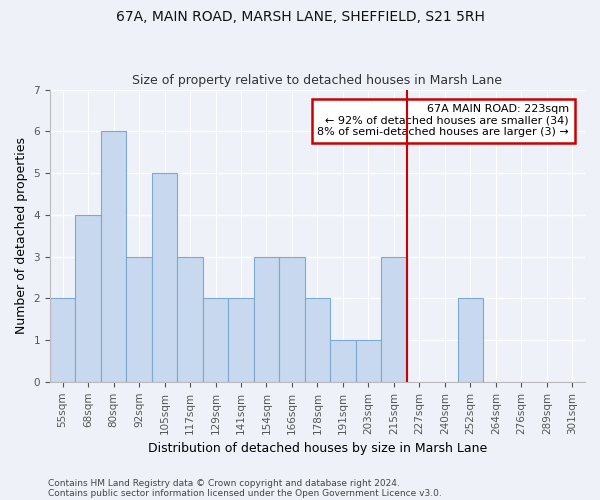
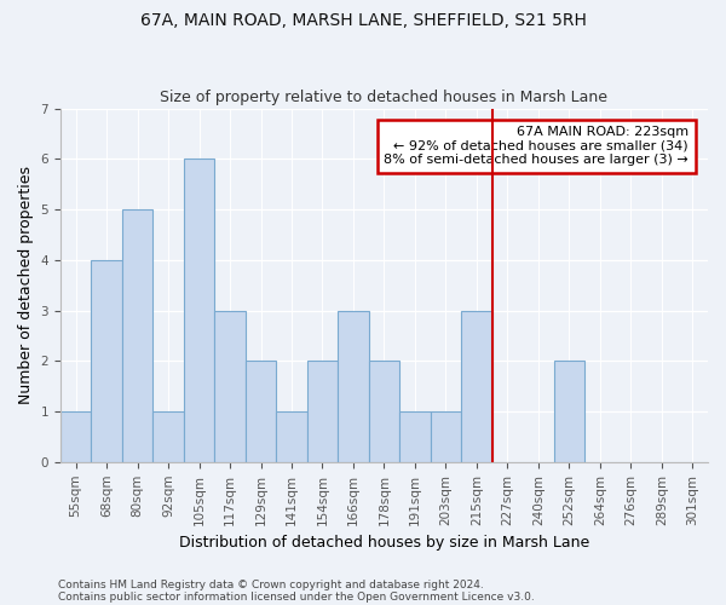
55sqm: 2 -> 1
80sqm: 6 -> 5
92sqm: 3 -> 1
105sqm: 5 -> 6
141sqm: 2 -> 1
154sqm: 3 -> 2
